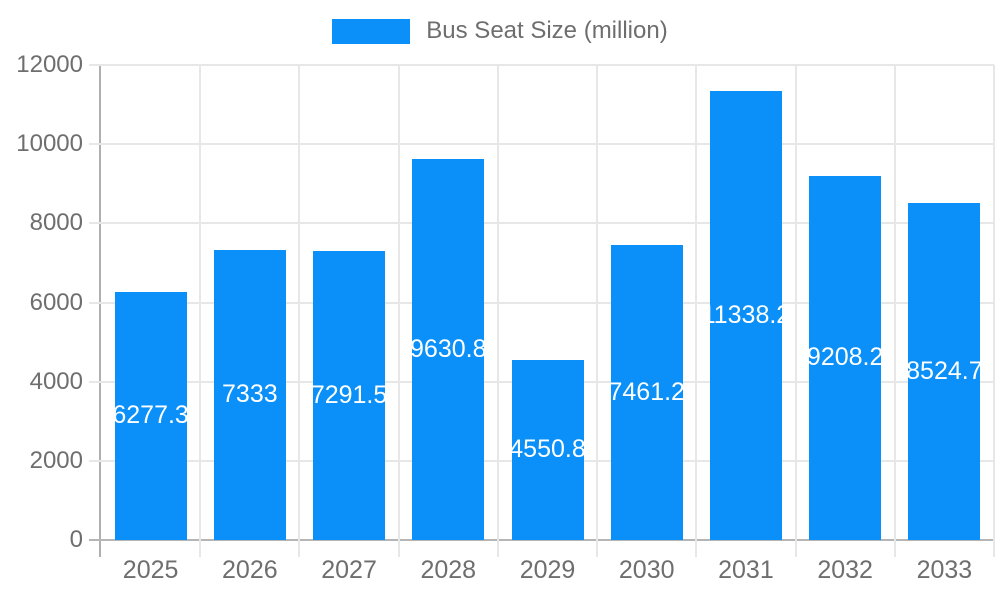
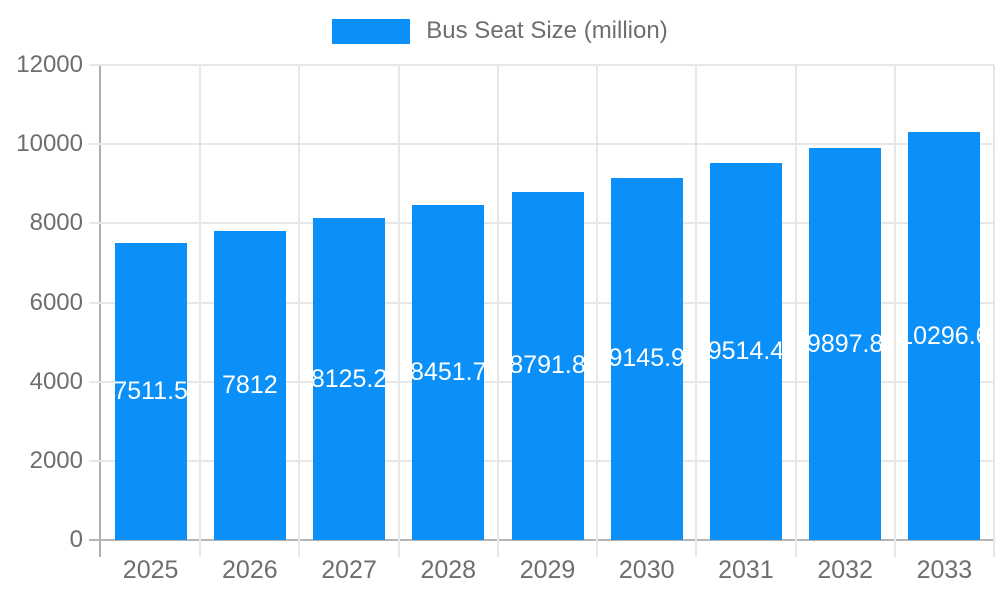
2025: 6277.3 -> 7511.5
2026: 7333 -> 7812
2027: 7291.5 -> 8125.2
2028: 9630.8 -> 8451.7
2029: 4550.8 -> 8791.8
2030: 7461.2 -> 9145.9
2031: 11338.2 -> 9514.4
2032: 9208.2 -> 9897.8
2033: 8524.7 -> 10296.6
